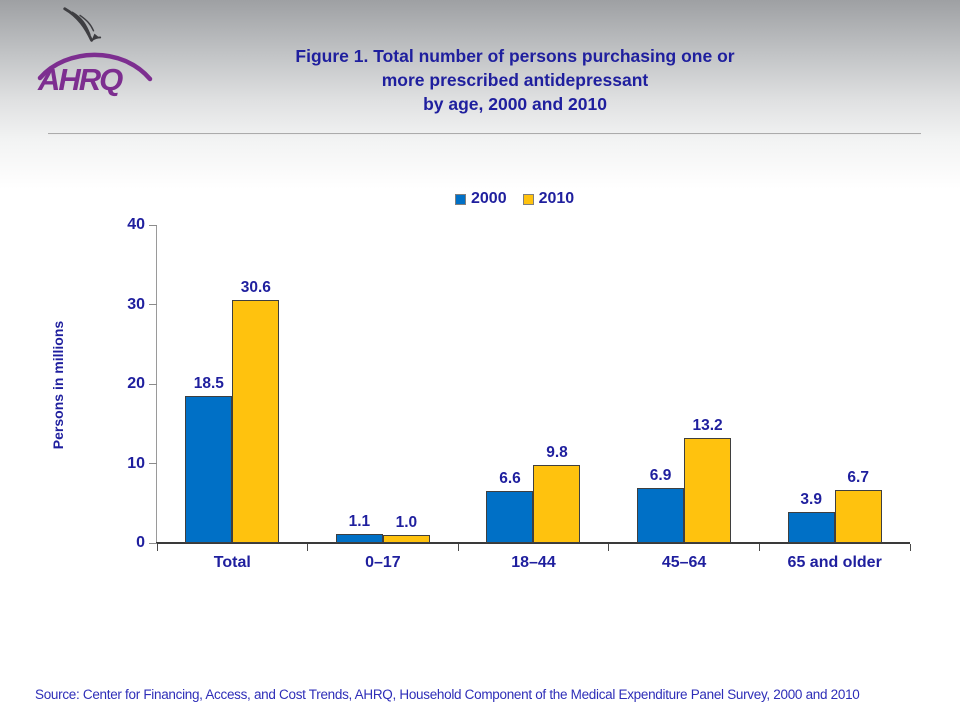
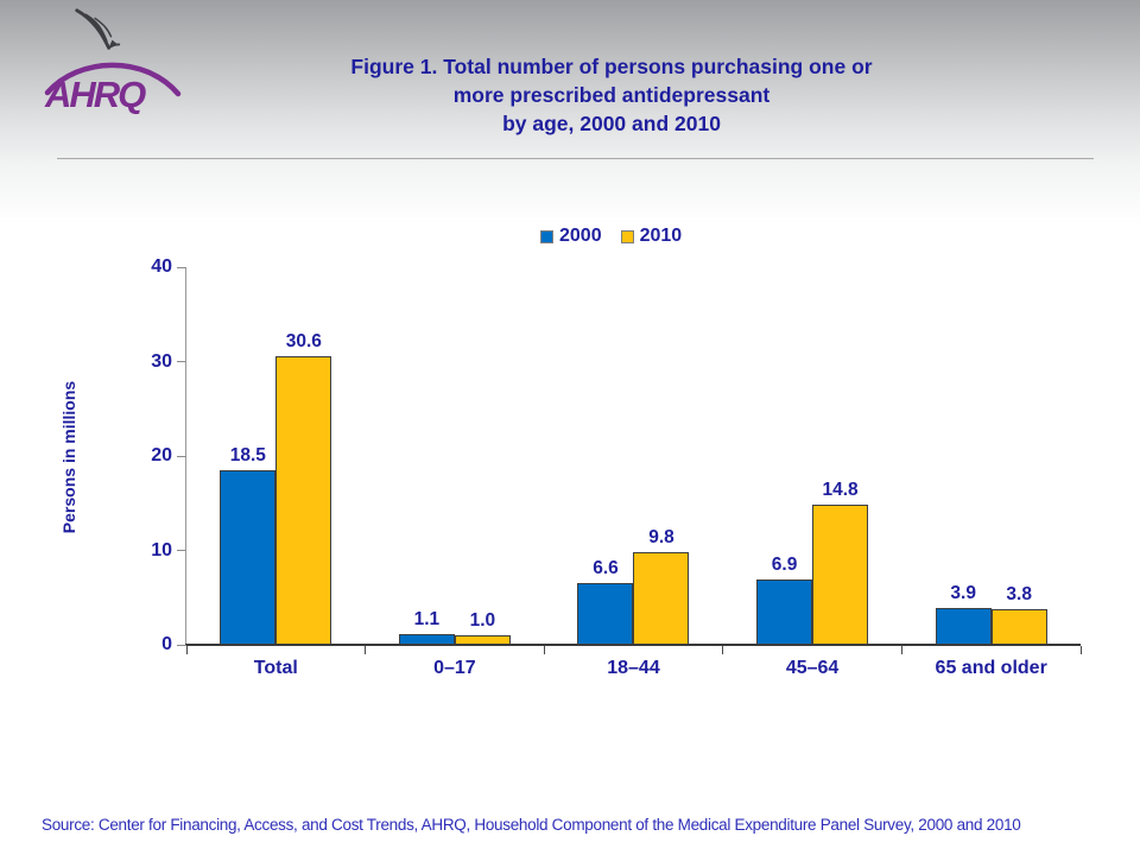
2010/45–64: 13.2 -> 14.8
2010/65 and older: 6.7 -> 3.8
